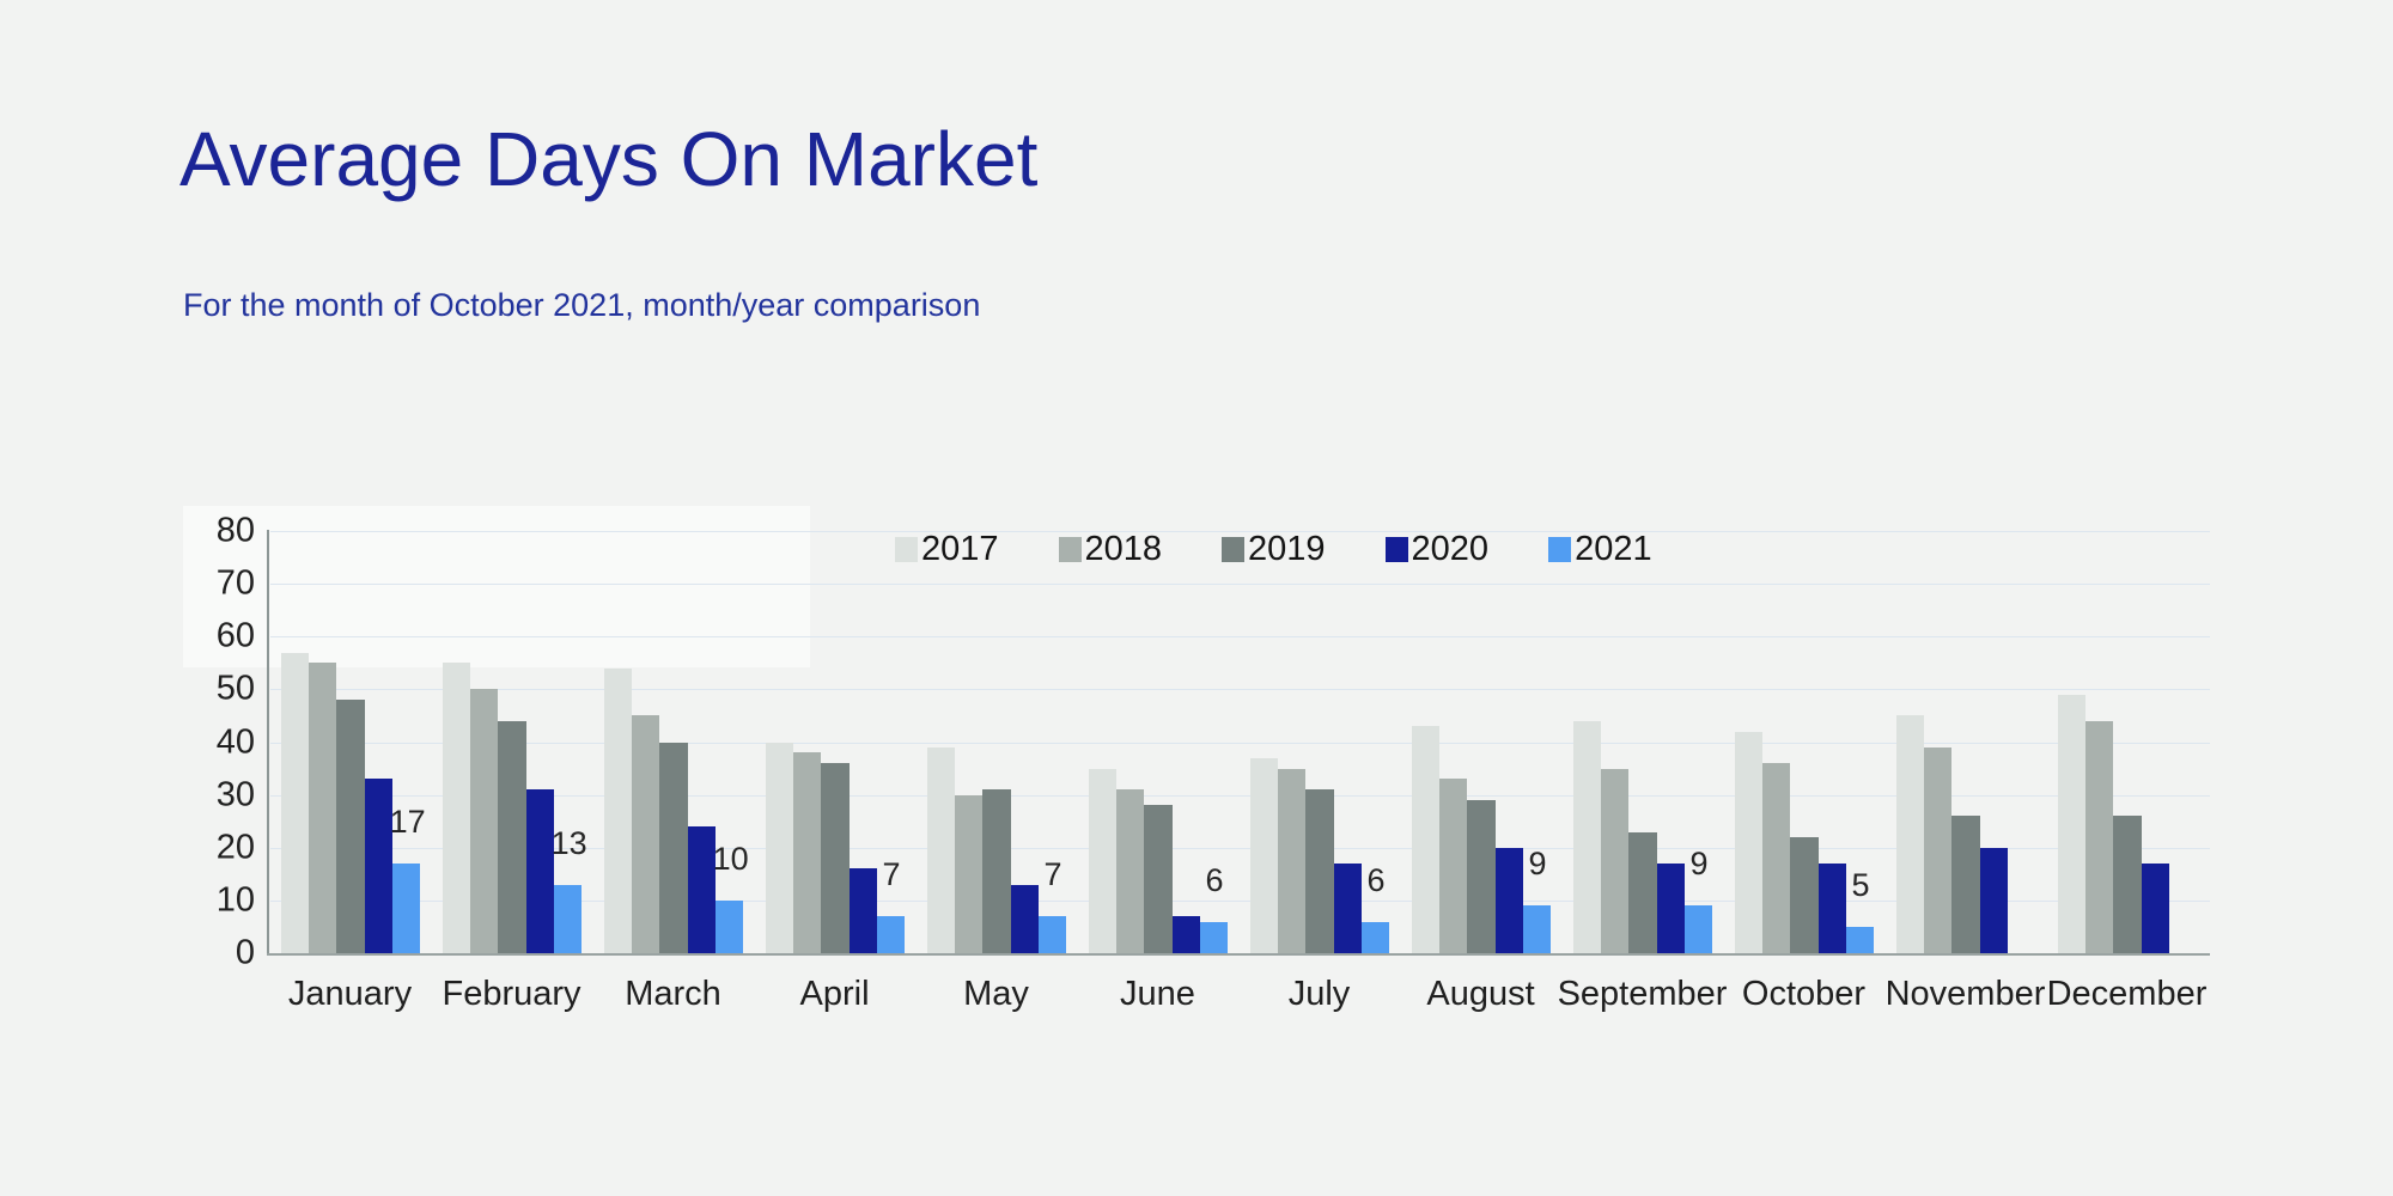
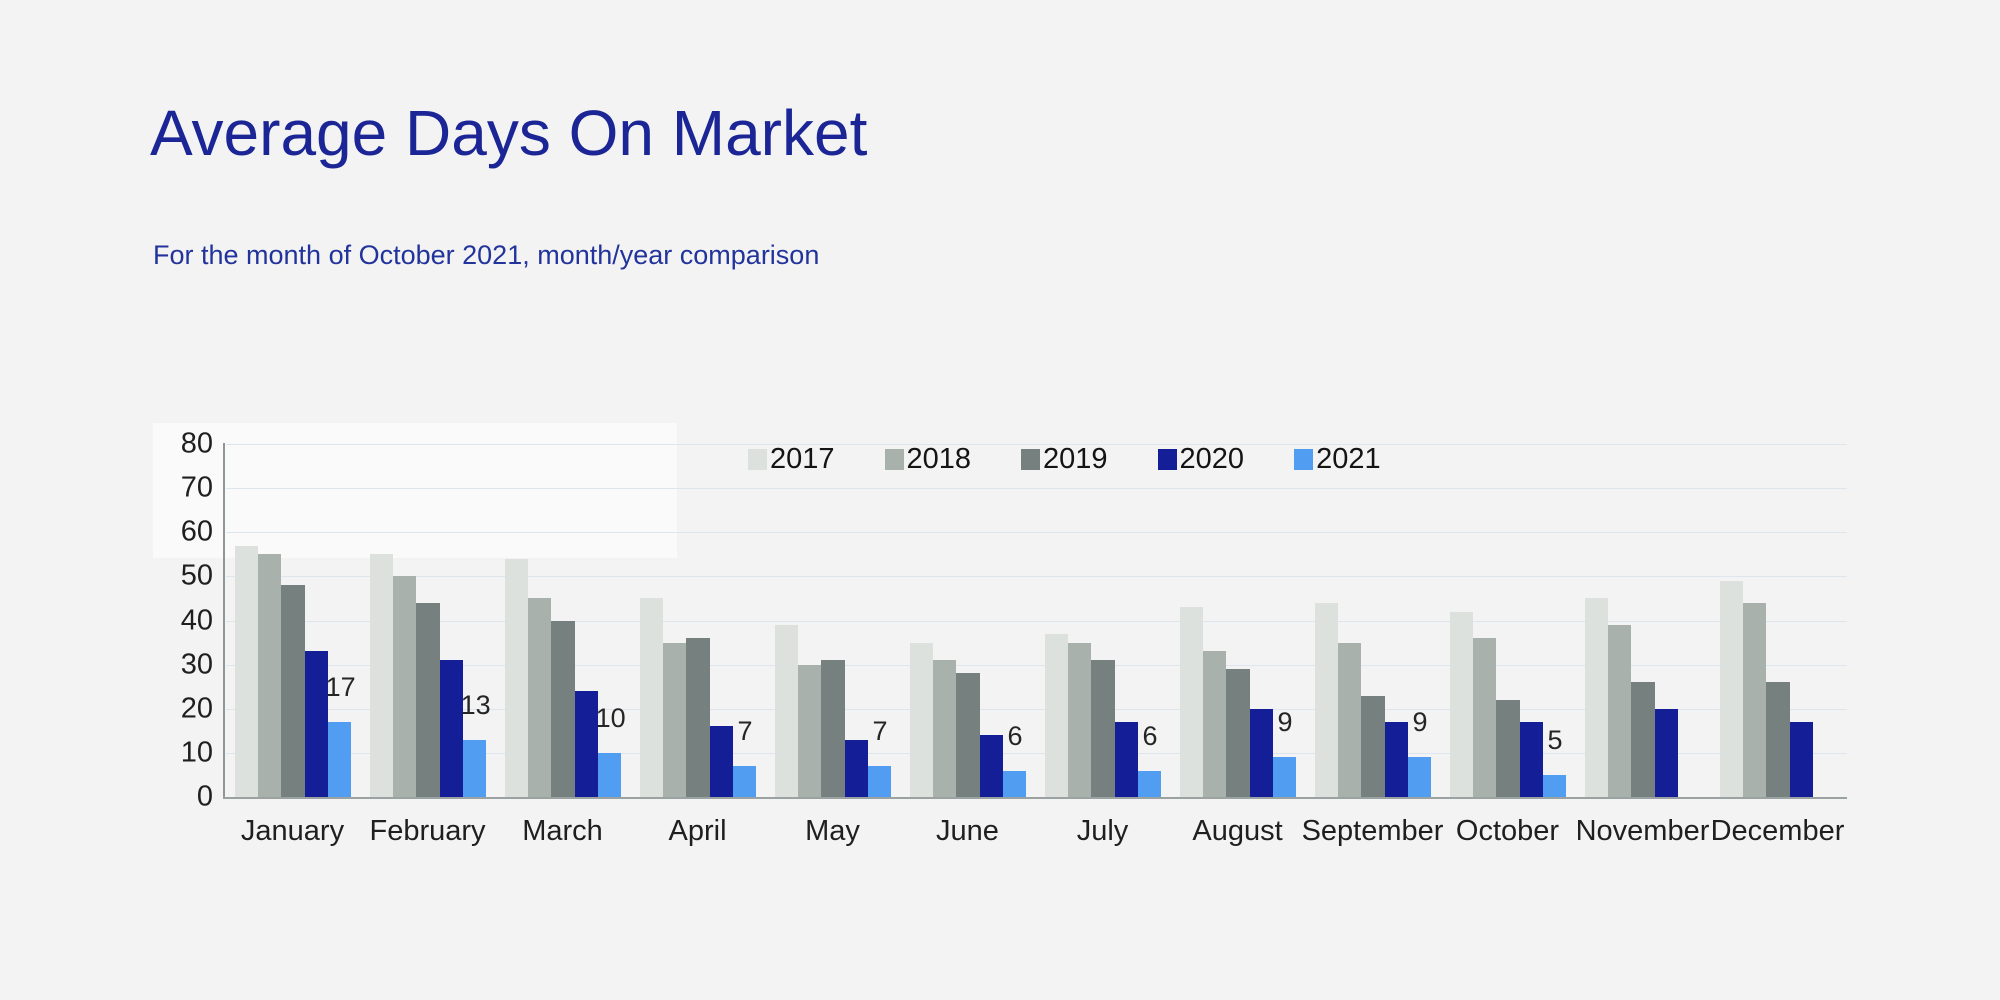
2017/April: 40 -> 45
2018/April: 38 -> 35
2020/June: 7 -> 14
